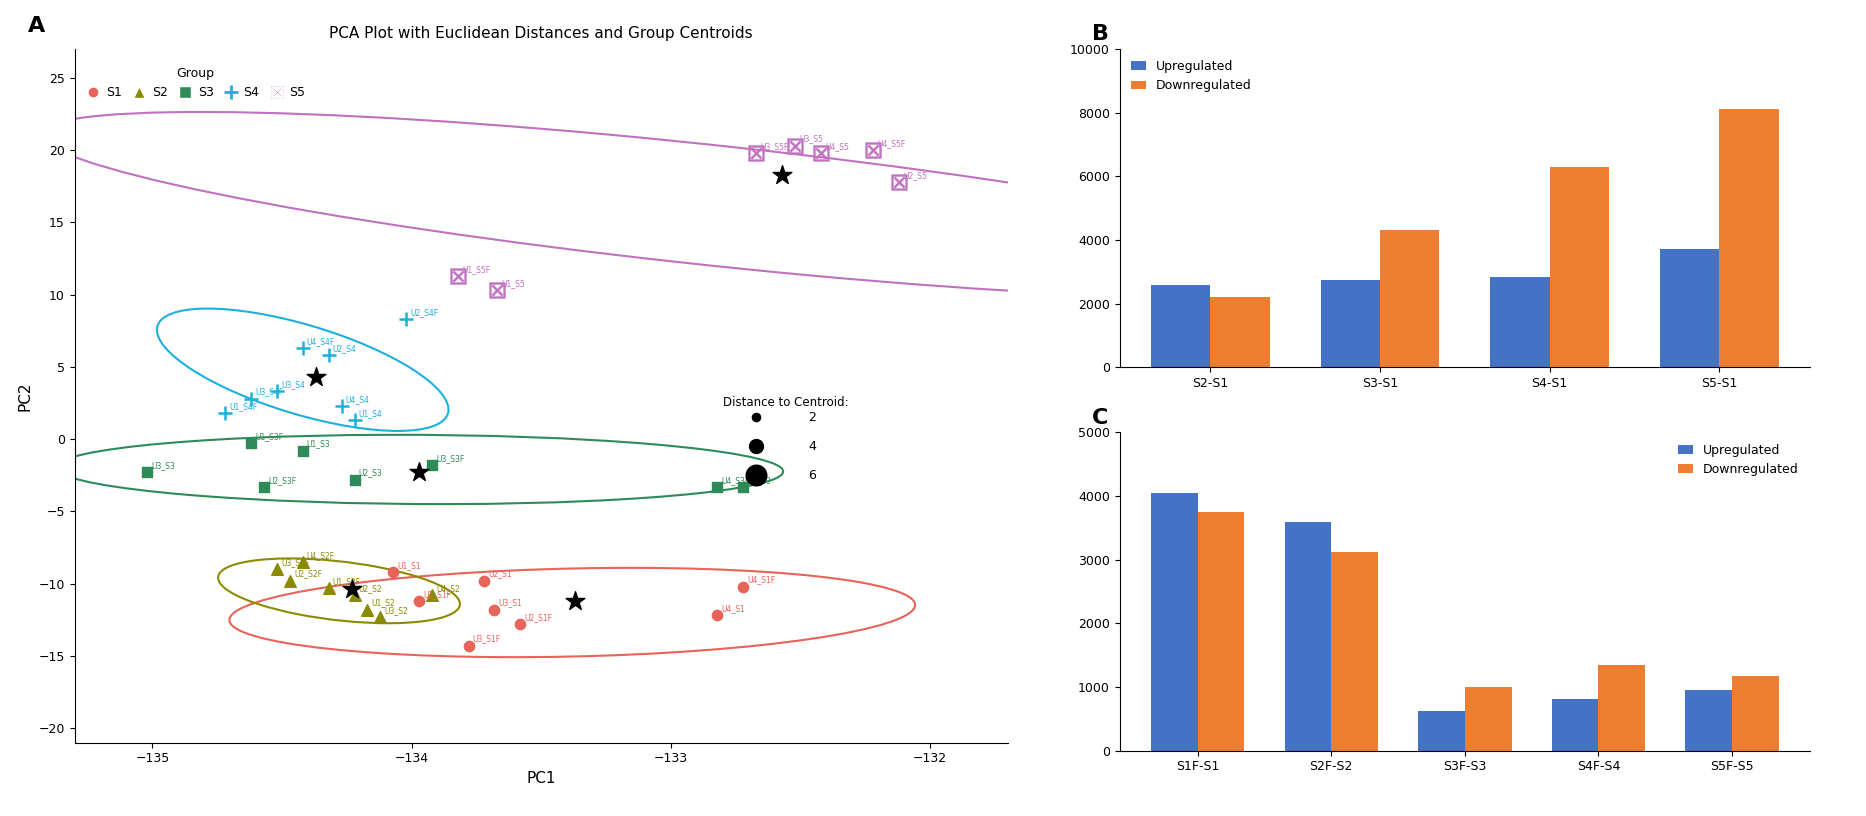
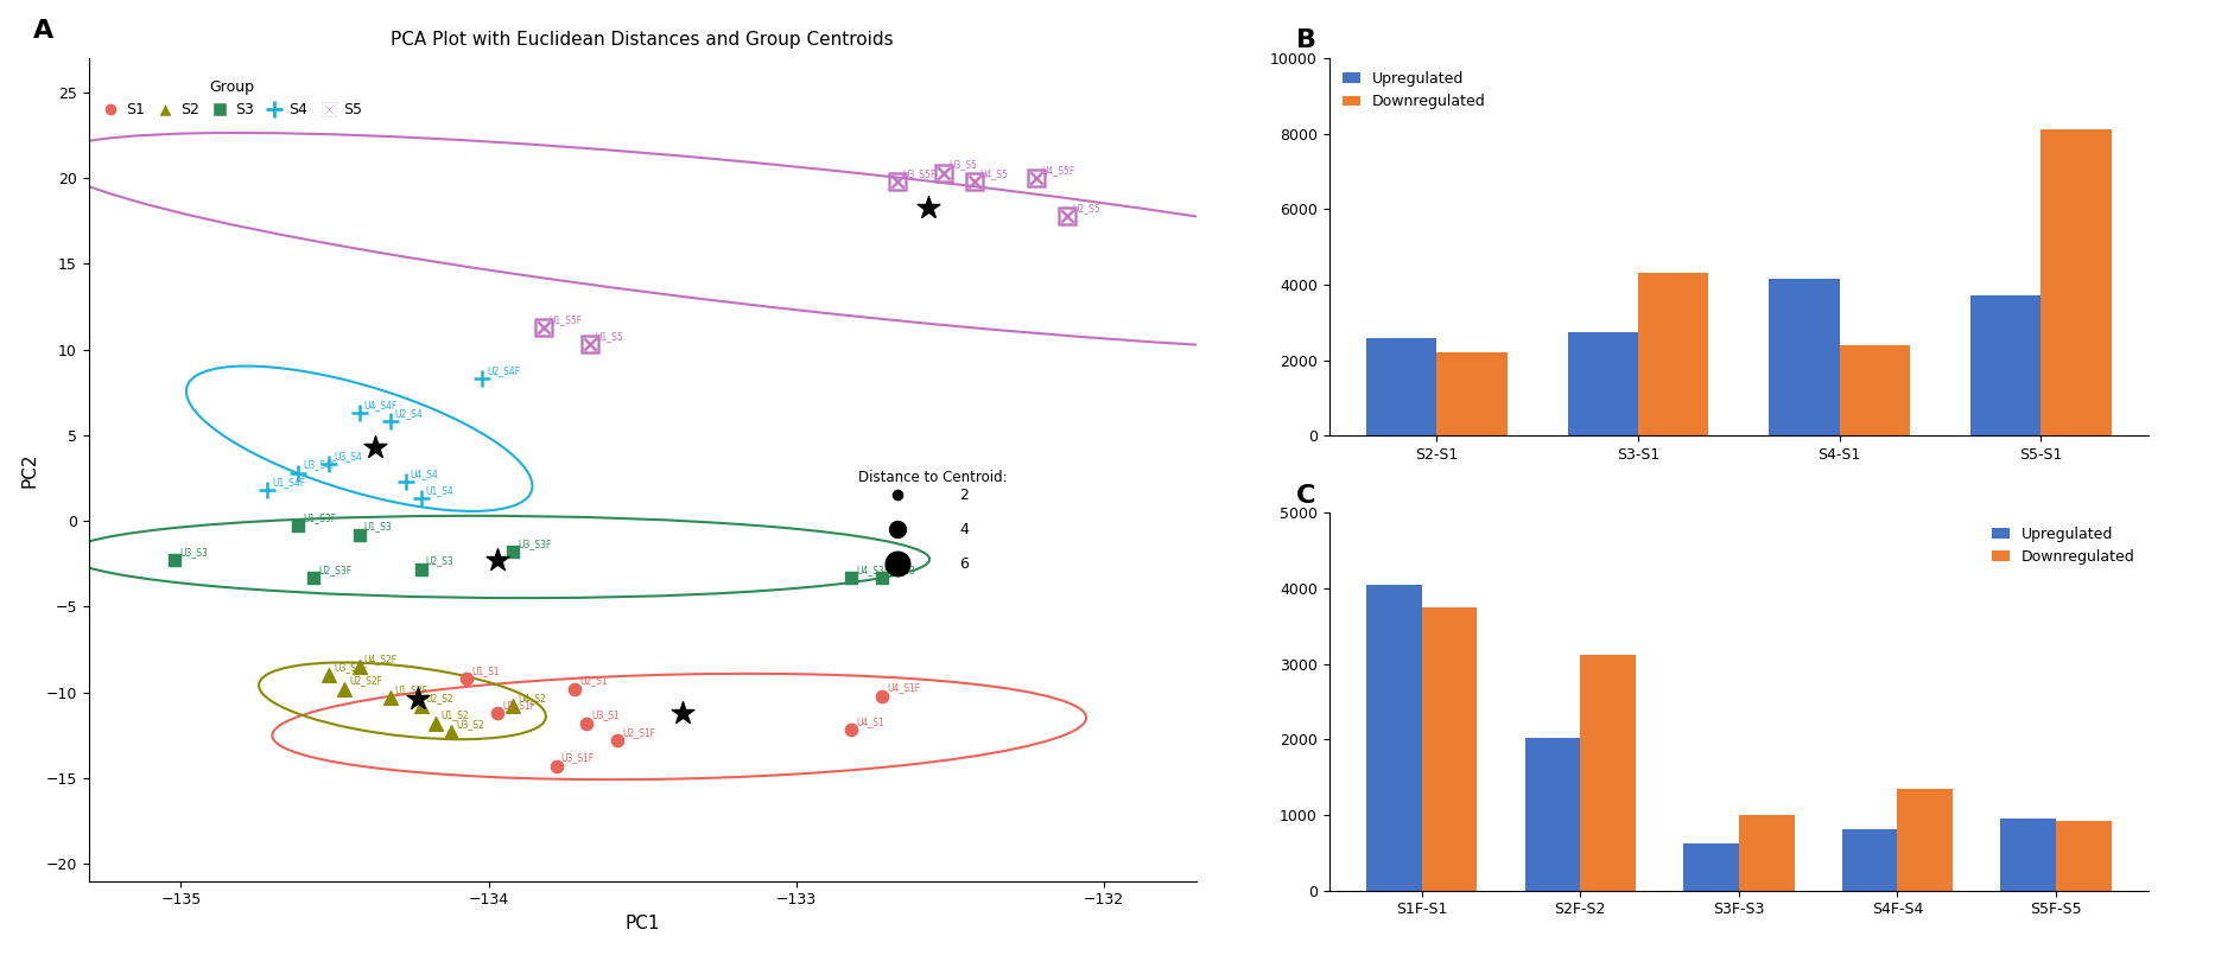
Upregulated/S4-S1: 2850 -> 4150
Downregulated/S4-S1: 6300 -> 2400
Upregulated/S2F-S2: 3600 -> 2020
Downregulated/S5F-S5: 1180 -> 920
